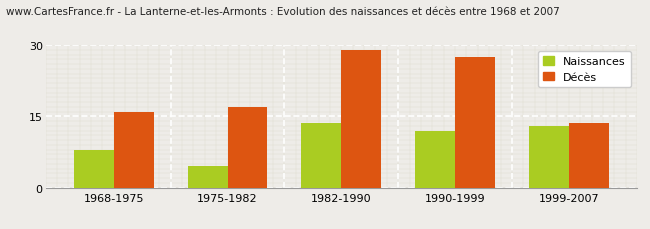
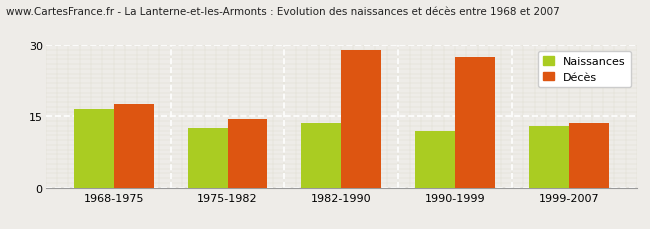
Naissances/1968-1975: 8.0 -> 16.5
Décès/1968-1975: 16.0 -> 17.5
Naissances/1975-1982: 4.5 -> 12.5
Décès/1975-1982: 17.0 -> 14.5
